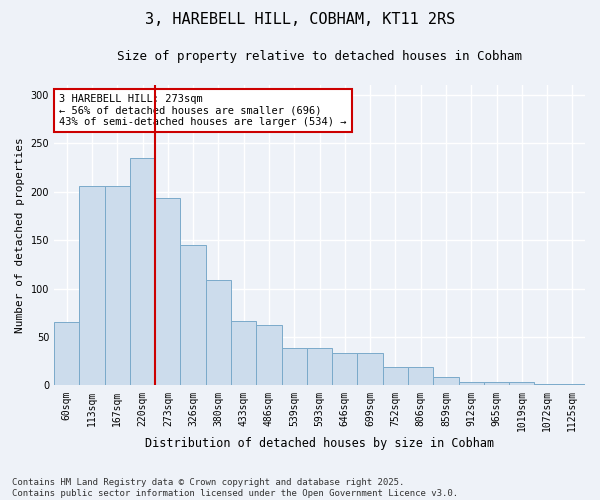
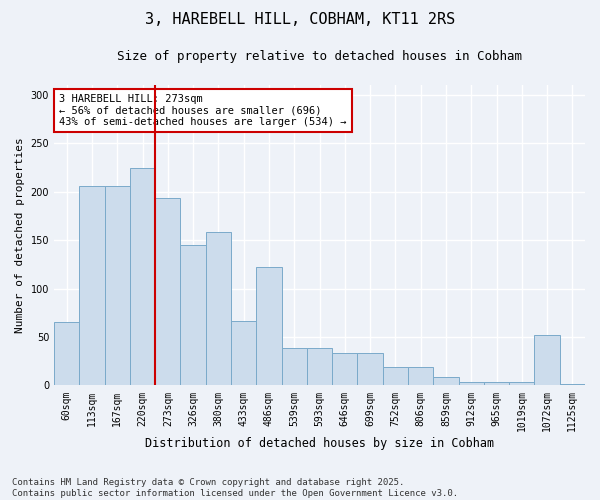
220sqm: 235 -> 224
380sqm: 109 -> 158
486sqm: 62 -> 122
1072sqm: 2 -> 52
